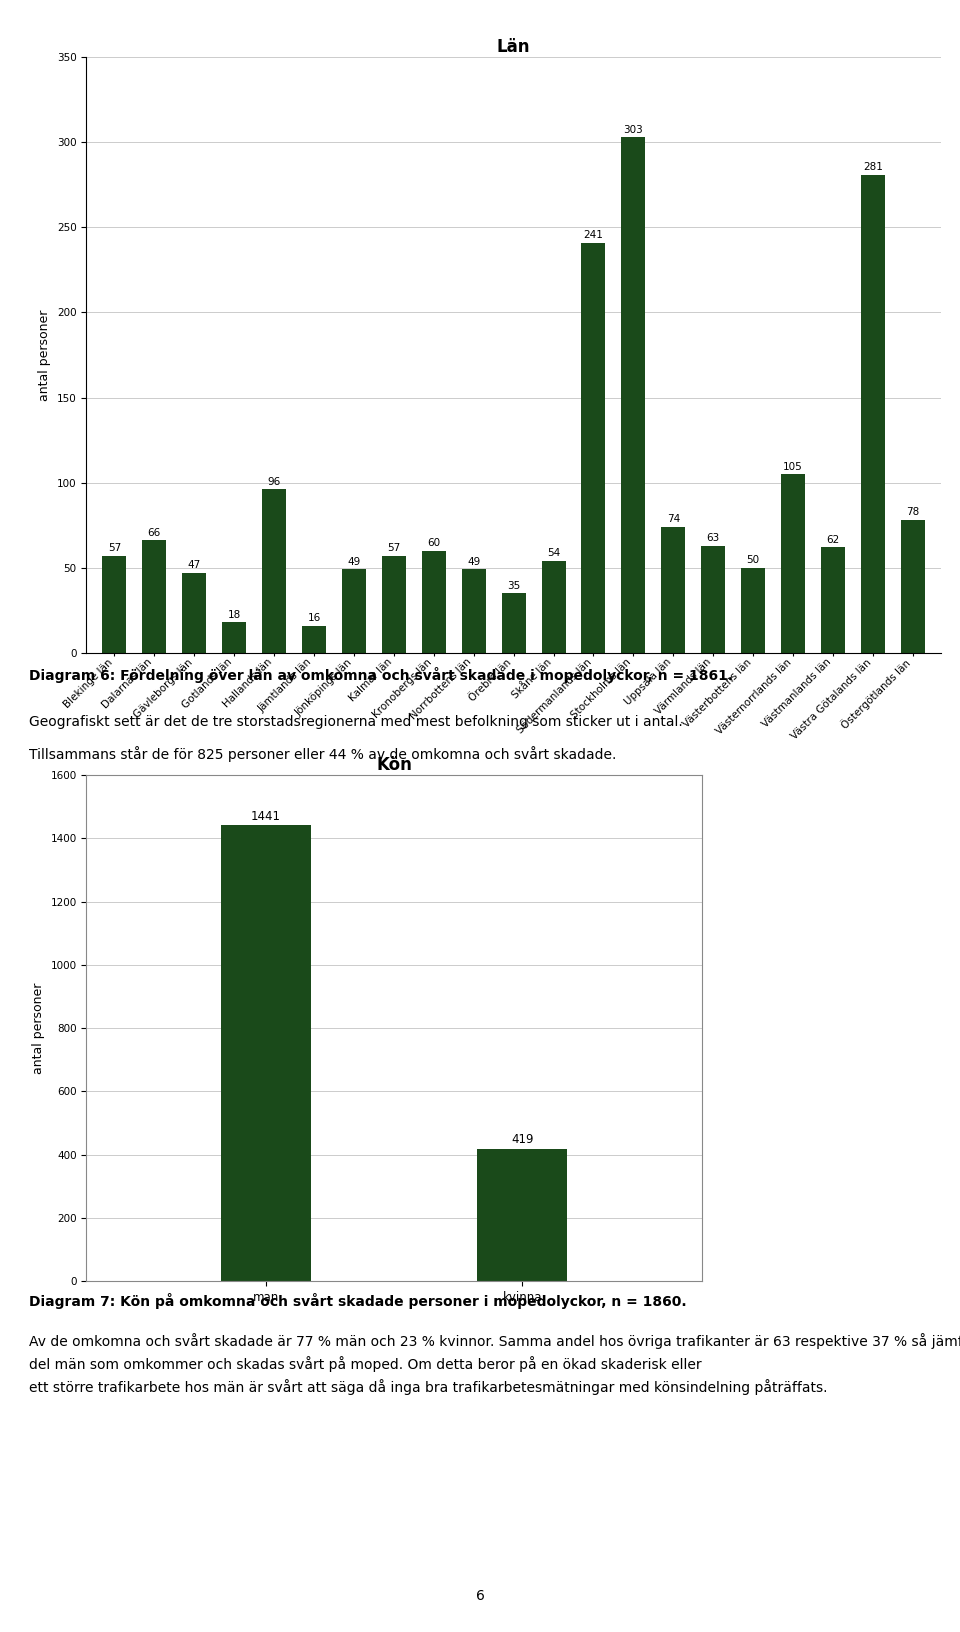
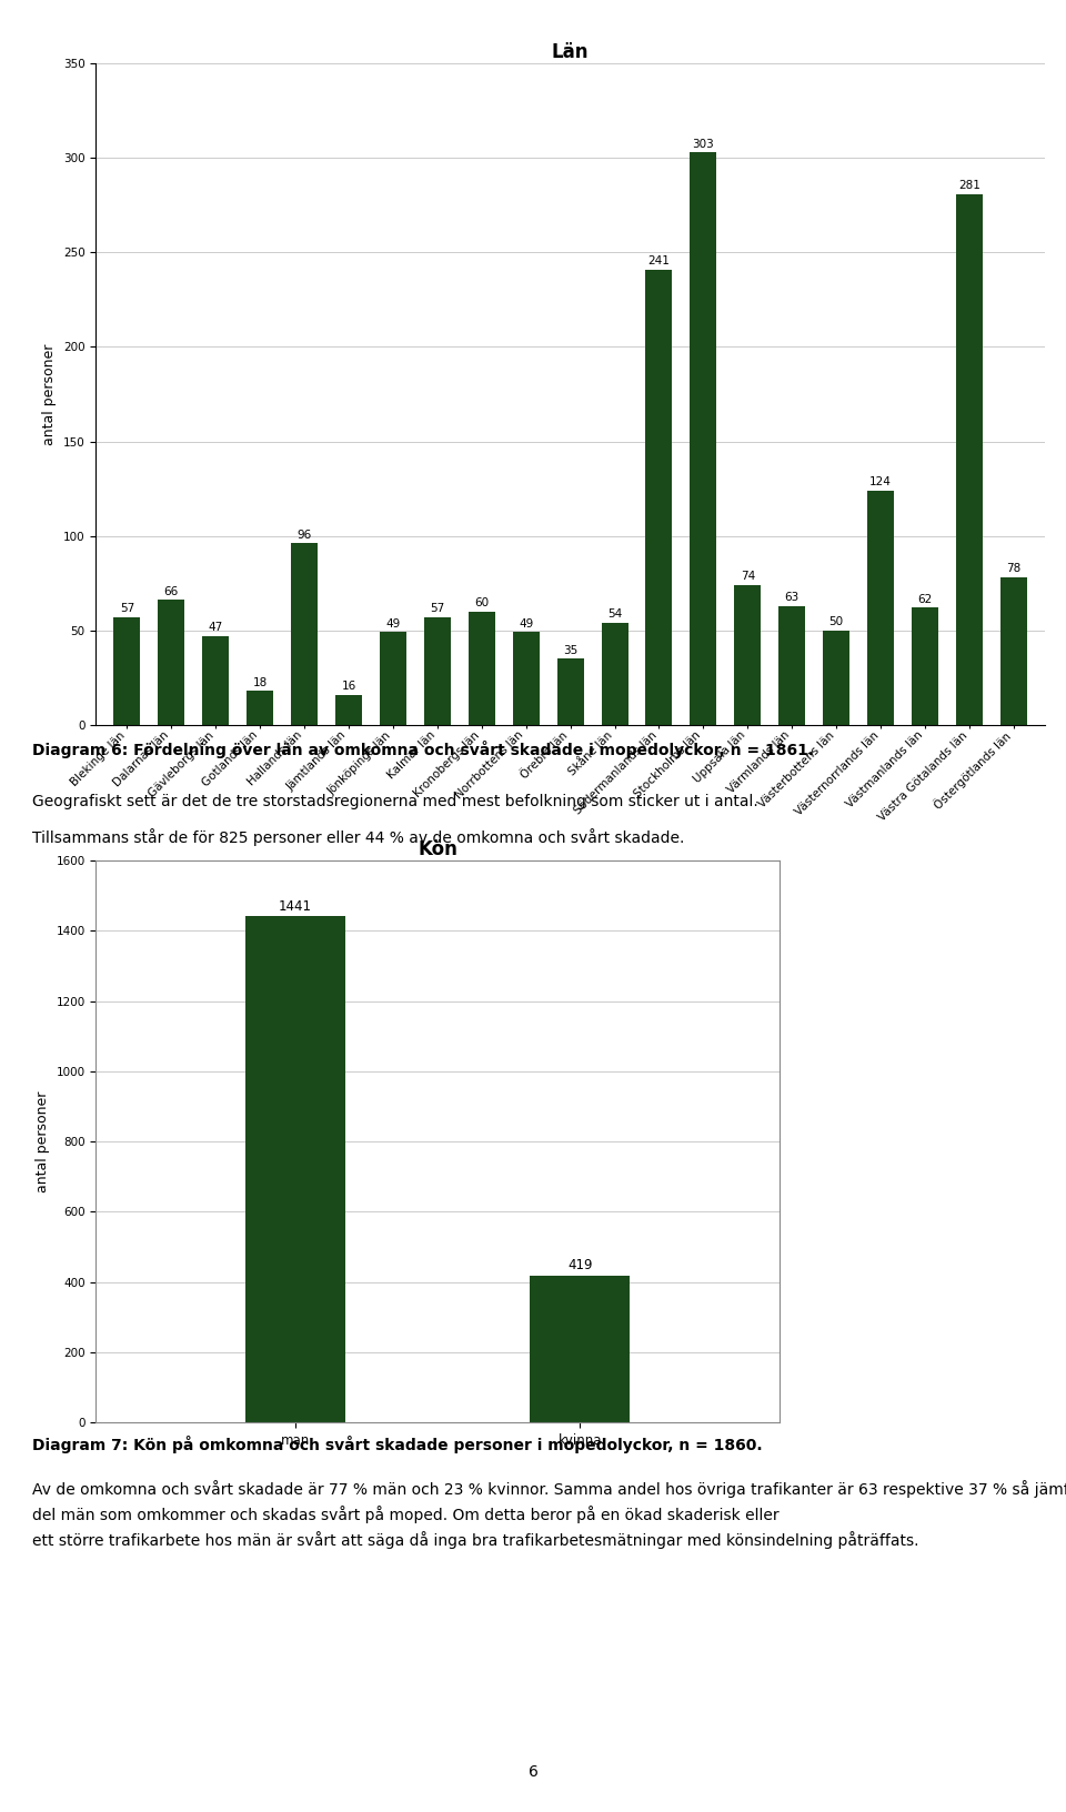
Län/Västernorrlands län: 105 -> 124
